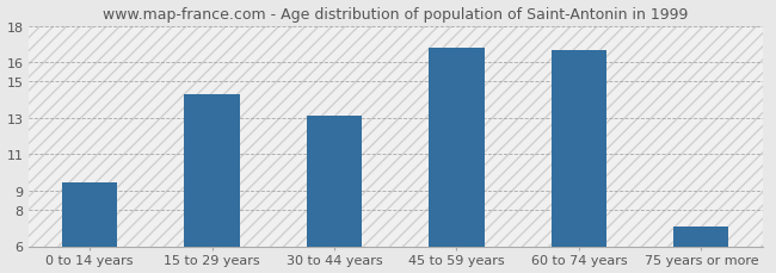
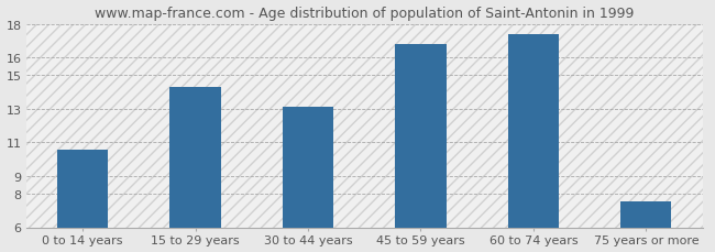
0 to 14 years: 9.5 -> 10.6
60 to 74 years: 16.7 -> 17.4
75 years or more: 7.1 -> 7.5
